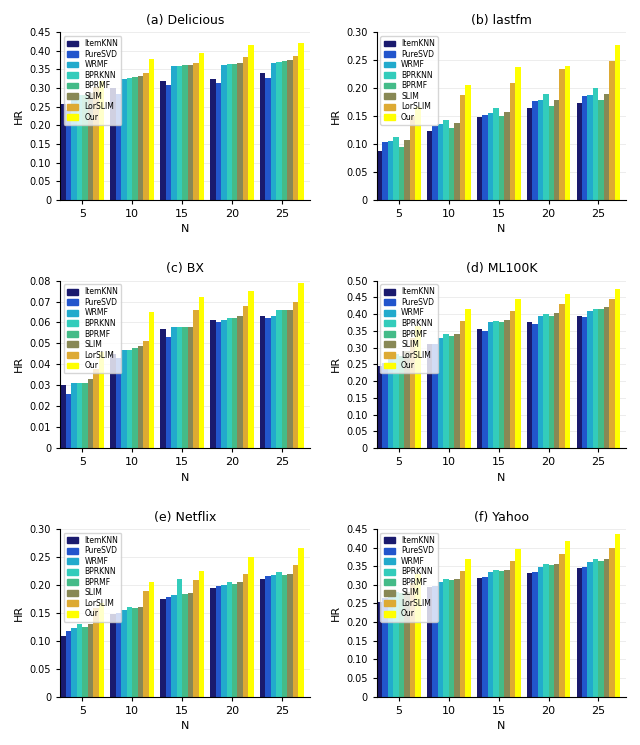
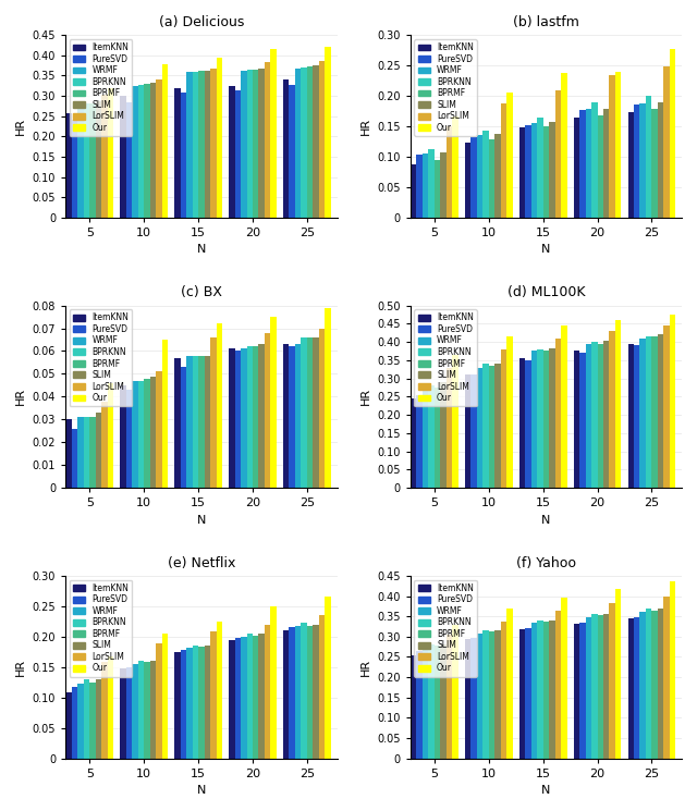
(e) Netflix/BPRKNN/15: 0.210 -> 0.185
